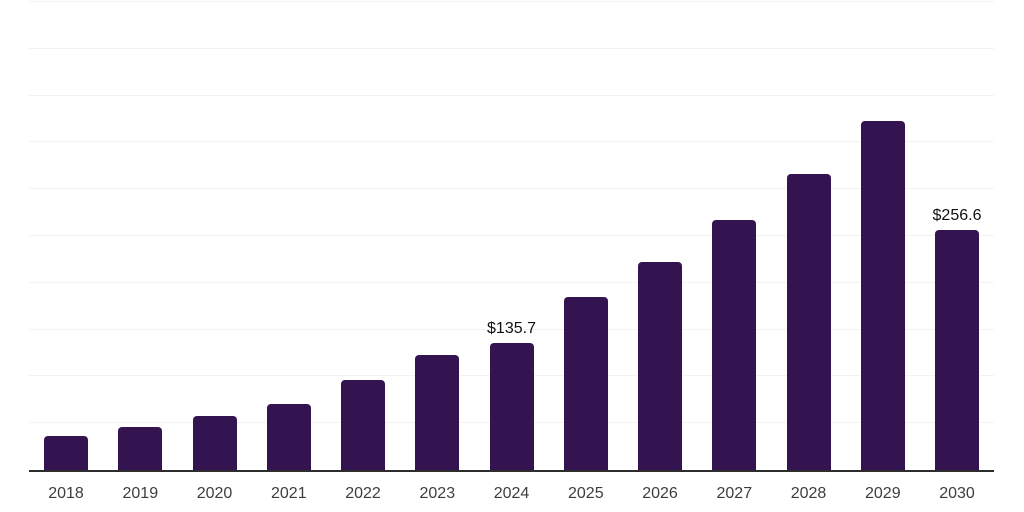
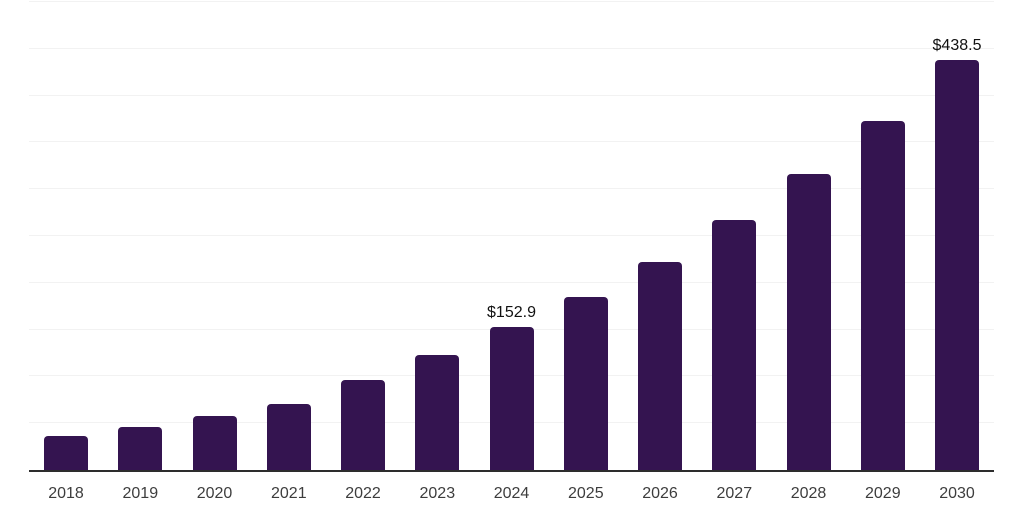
2024: $135.7 -> $152.9
2030: $256.6 -> $438.5
